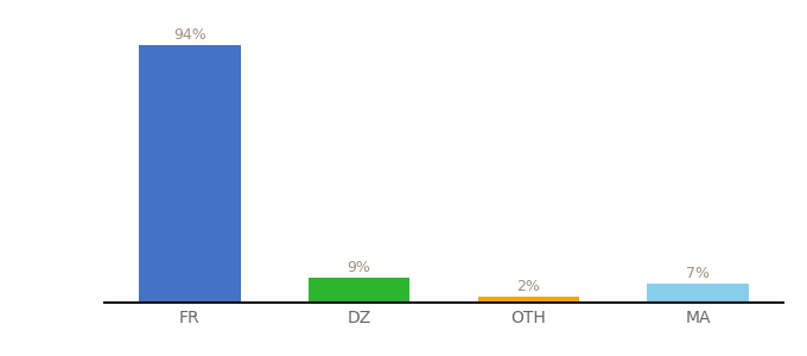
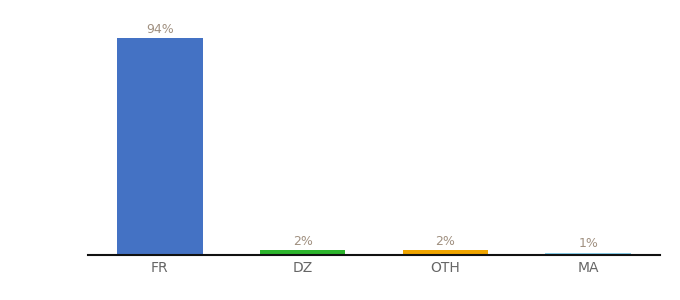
DZ: 9% -> 2%
MA: 7% -> 1%
